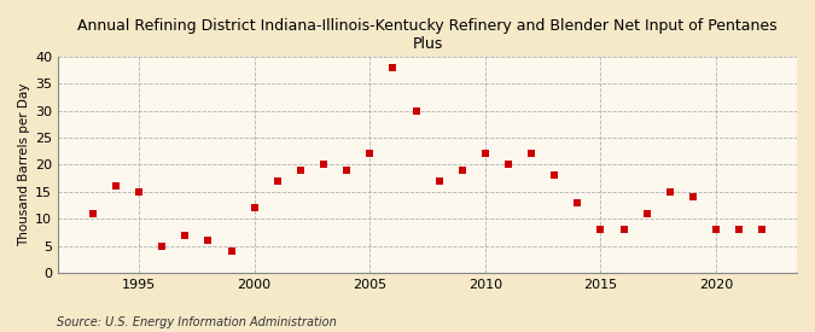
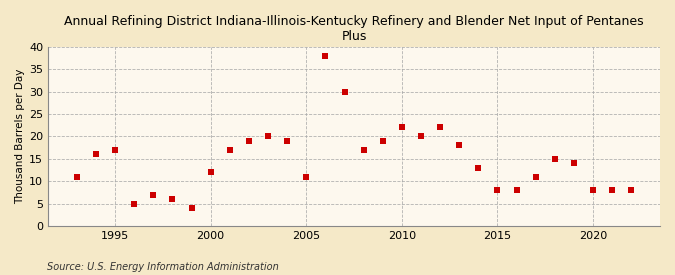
1995: 15 -> 17
2005: 22 -> 11
